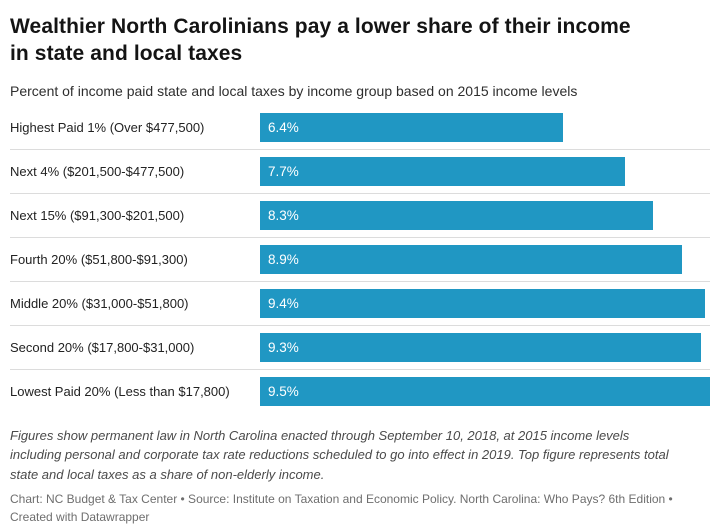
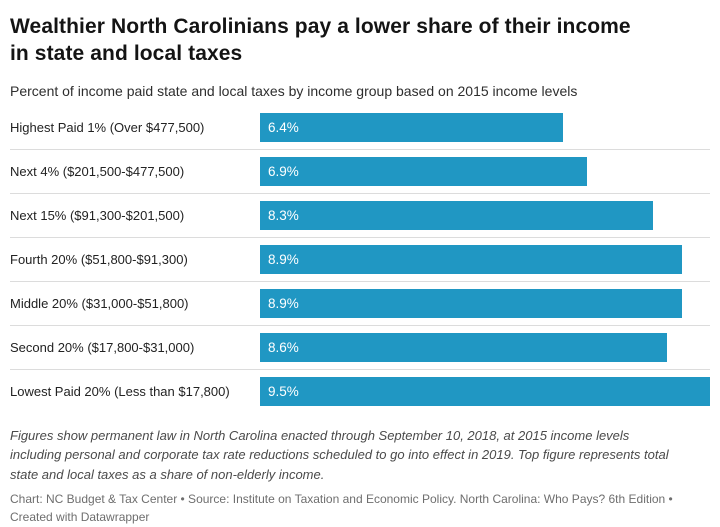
Next 4% ($201,500-$477,500): 7.7% -> 6.9%
Middle 20% ($31,000-$51,800): 9.4% -> 8.9%
Second 20% ($17,800-$31,000): 9.3% -> 8.6%
